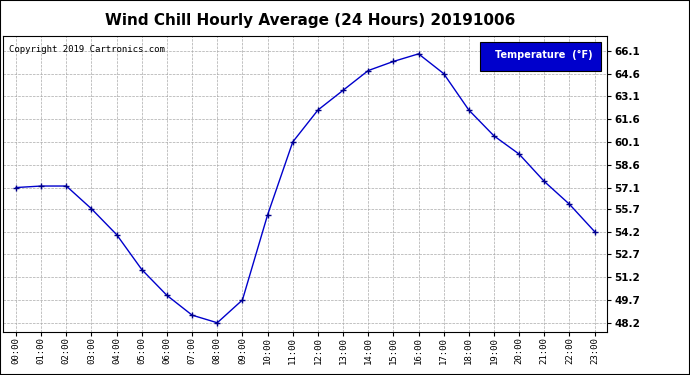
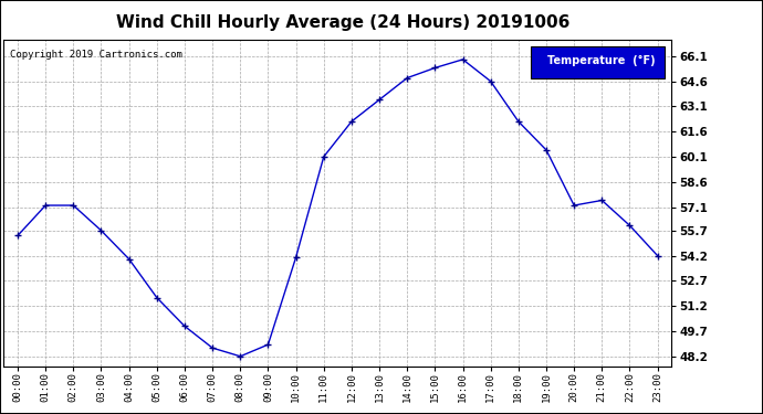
00:00: 57.1 -> 55.4
09:00: 49.7 -> 48.9
10:00: 55.3 -> 54.1
20:00: 59.3 -> 57.2
